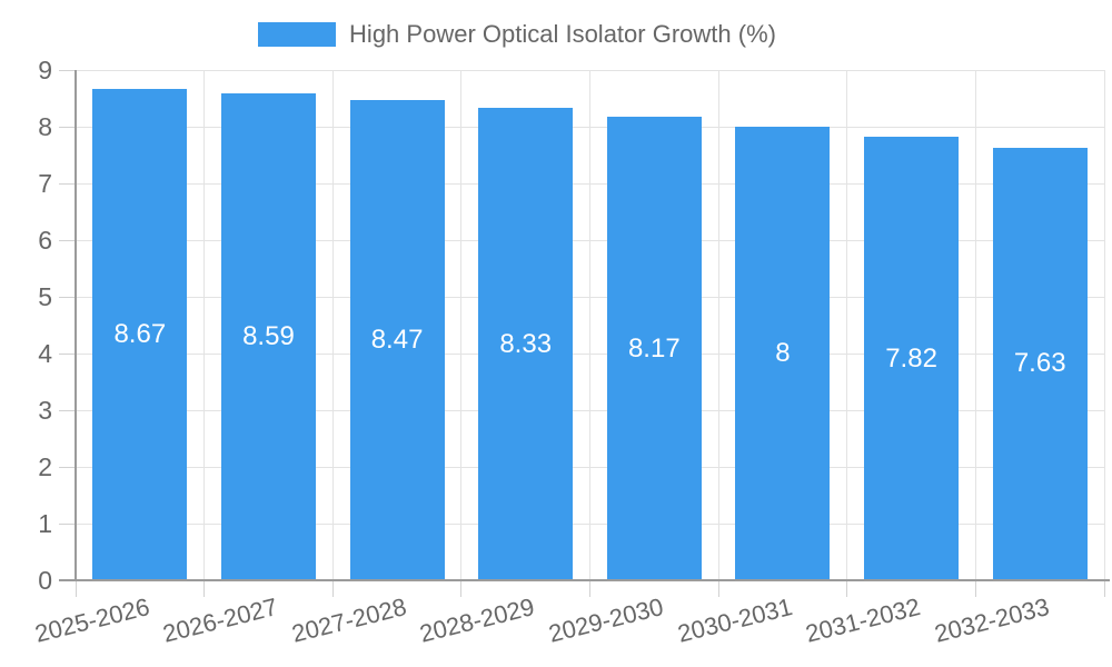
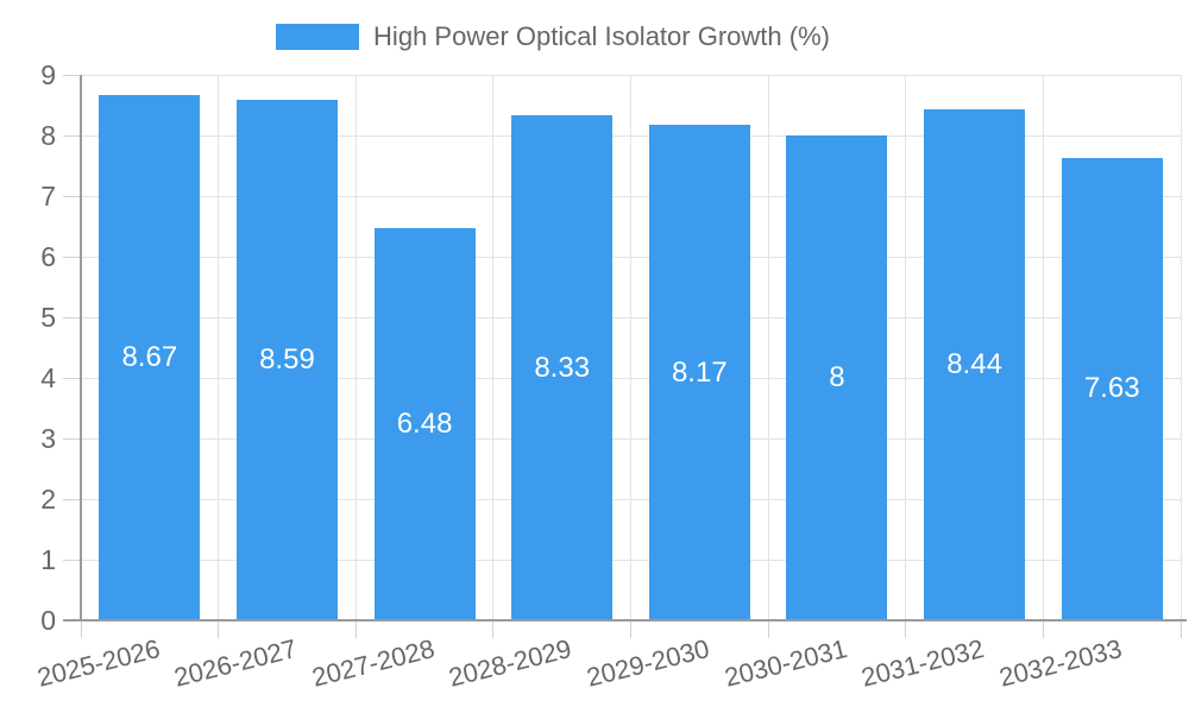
2027-2028: 8.47 -> 6.48
2031-2032: 7.82 -> 8.44
